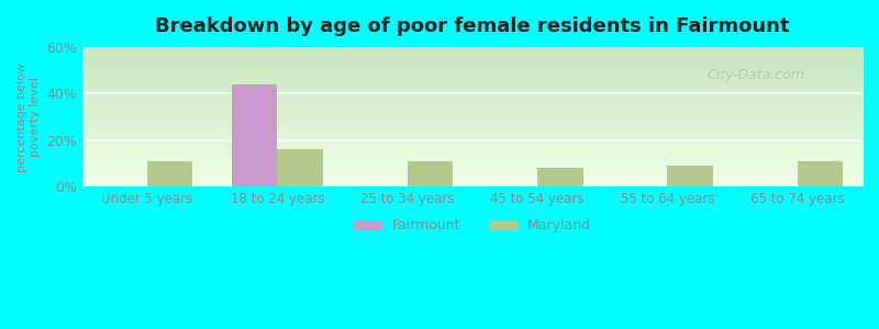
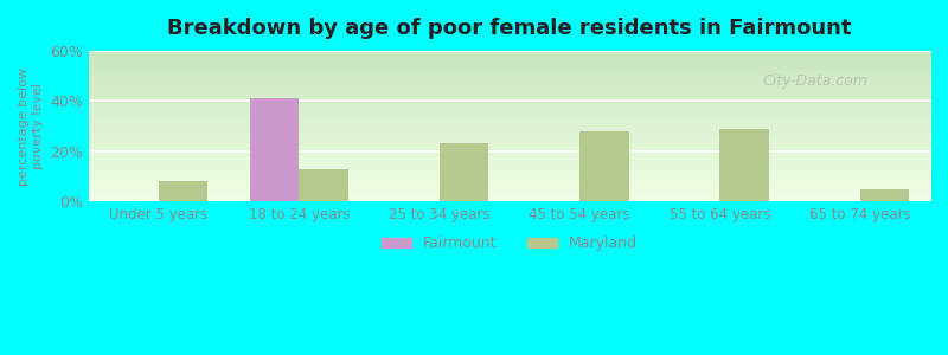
Maryland/Under 5 years: 11% -> 8%
Fairmount/18 to 24 years: 44% -> 41%
Maryland/18 to 24 years: 16% -> 13%
Maryland/25 to 34 years: 11% -> 23%
Maryland/45 to 54 years: 8% -> 28%
Maryland/55 to 64 years: 9% -> 29%
Maryland/65 to 74 years: 11% -> 5%
